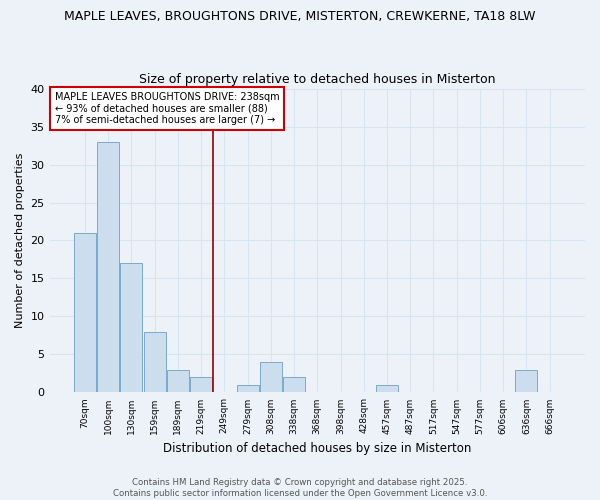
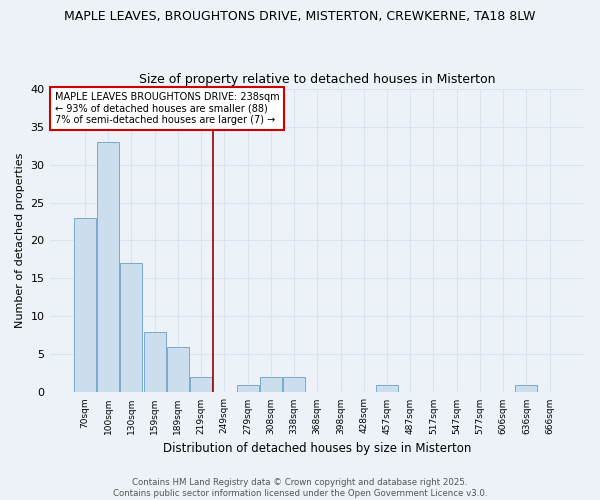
70sqm: 21 -> 23
189sqm: 3 -> 6
308sqm: 4 -> 2
636sqm: 3 -> 1
